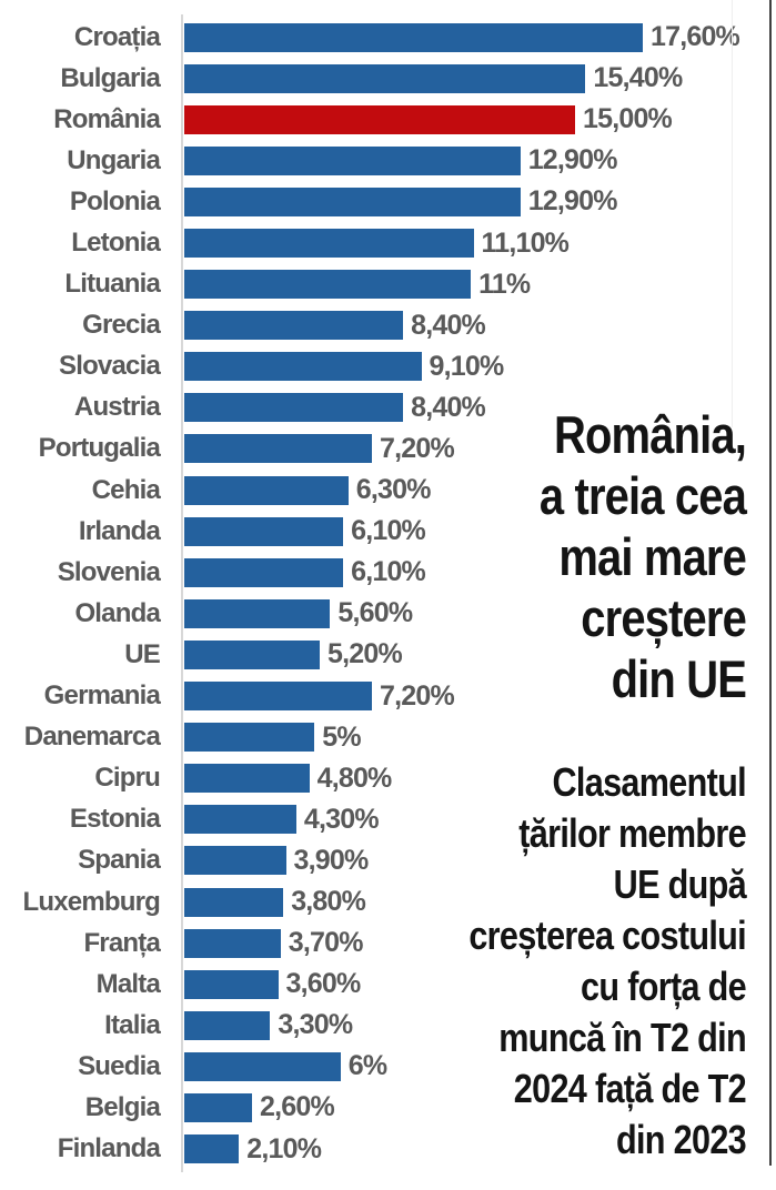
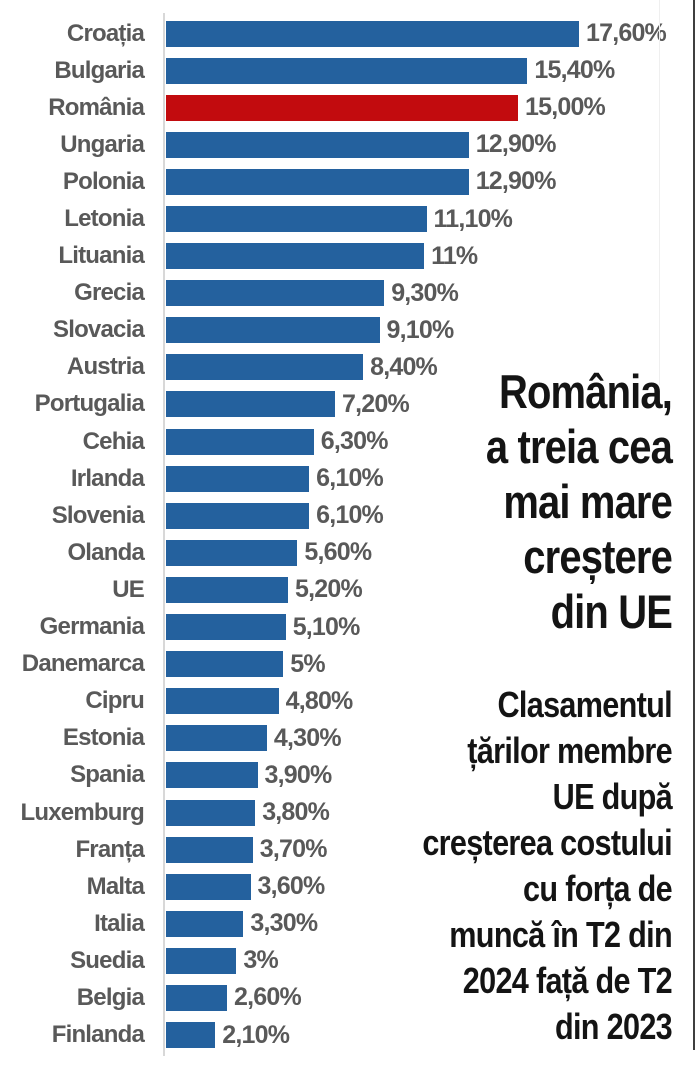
Grecia: 8,40% -> 9,30%
Germania: 7,20% -> 5,10%
Suedia: 6% -> 3%
